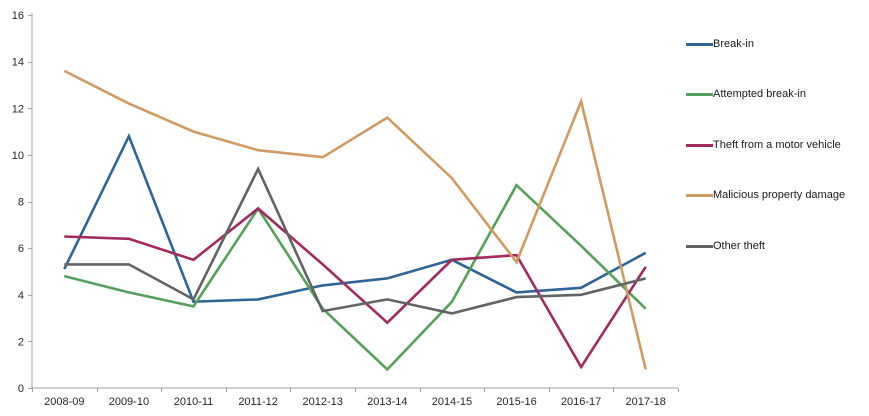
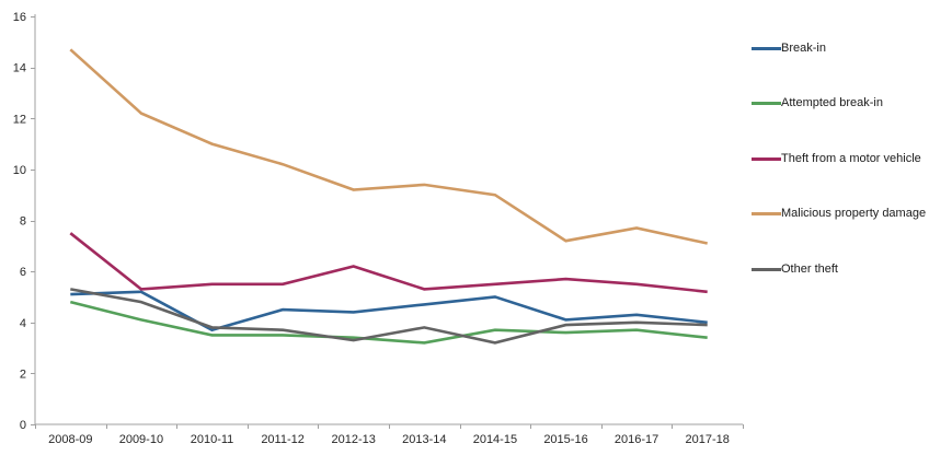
Theft from a motor vehicle/2008-09: 6.5 -> 7.5
Malicious property damage/2008-09: 13.6 -> 14.7
Break-in/2009-10: 10.8 -> 5.2
Theft from a motor vehicle/2009-10: 6.4 -> 5.3
Other theft/2009-10: 5.3 -> 4.8
Break-in/2011-12: 3.8 -> 4.5
Attempted break-in/2011-12: 7.7 -> 3.5
Theft from a motor vehicle/2011-12: 7.7 -> 5.5
Other theft/2011-12: 9.4 -> 3.7
Theft from a motor vehicle/2012-13: 5.3 -> 6.2
Malicious property damage/2012-13: 9.9 -> 9.2
Attempted break-in/2013-14: 0.8 -> 3.2
Theft from a motor vehicle/2013-14: 2.8 -> 5.3
Malicious property damage/2013-14: 11.6 -> 9.4
Break-in/2014-15: 5.5 -> 5.0
Attempted break-in/2015-16: 8.7 -> 3.6
Malicious property damage/2015-16: 5.4 -> 7.2
Attempted break-in/2016-17: 6.1 -> 3.7
Theft from a motor vehicle/2016-17: 0.9 -> 5.5
Malicious property damage/2016-17: 12.3 -> 7.7
Break-in/2017-18: 5.8 -> 4.0
Malicious property damage/2017-18: 0.8 -> 7.1
Other theft/2017-18: 4.7 -> 3.9
